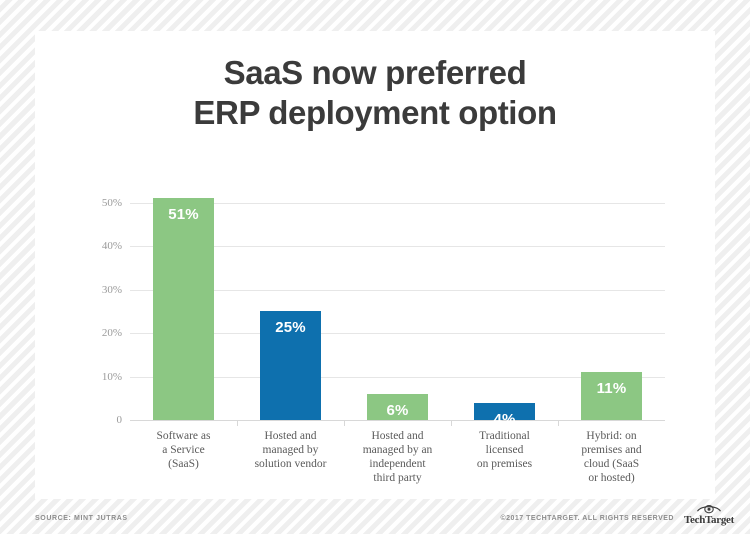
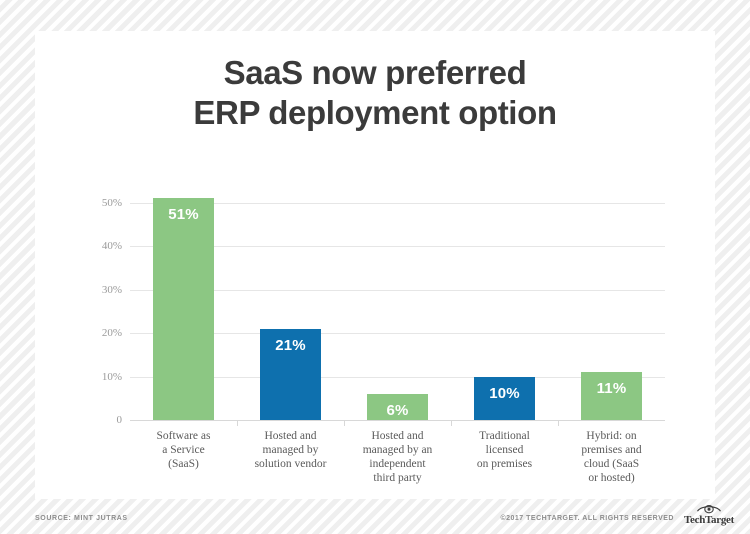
Hosted and managed by solution vendor: 25% -> 21%
Traditional licensed on premises: 4% -> 10%
